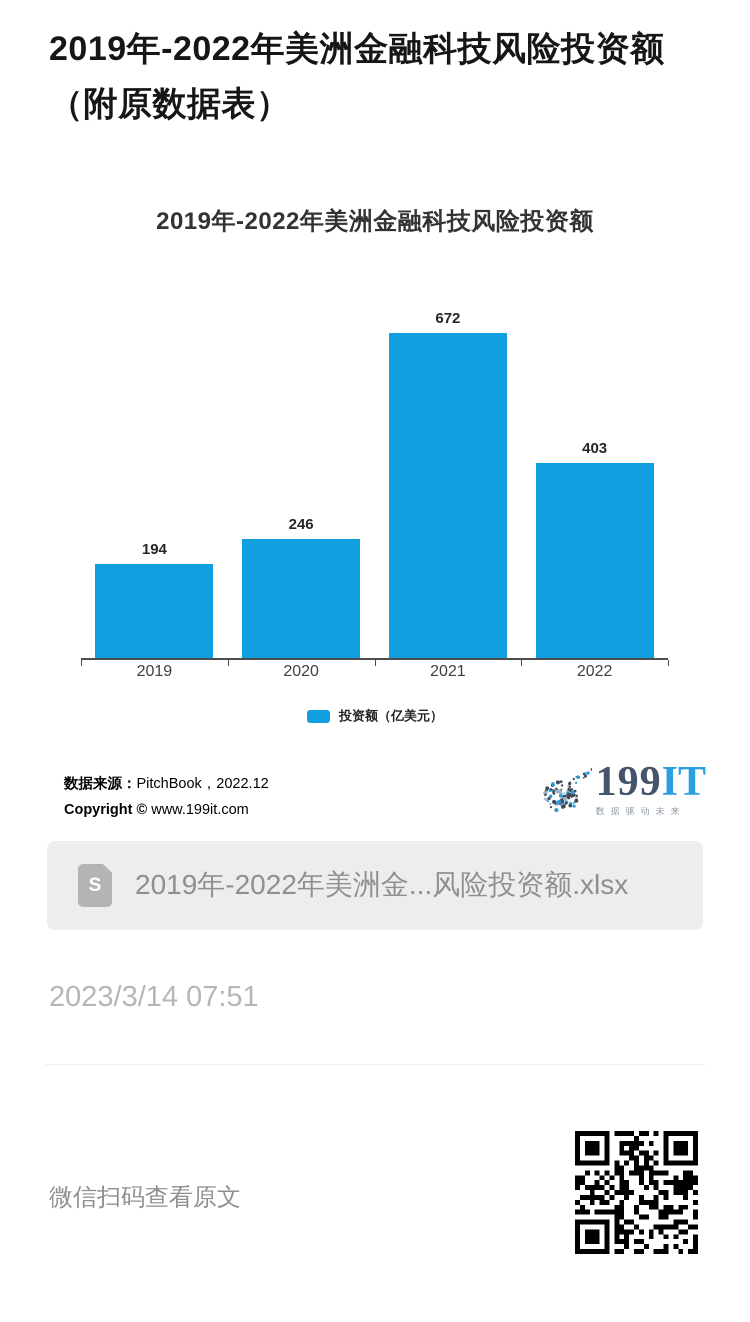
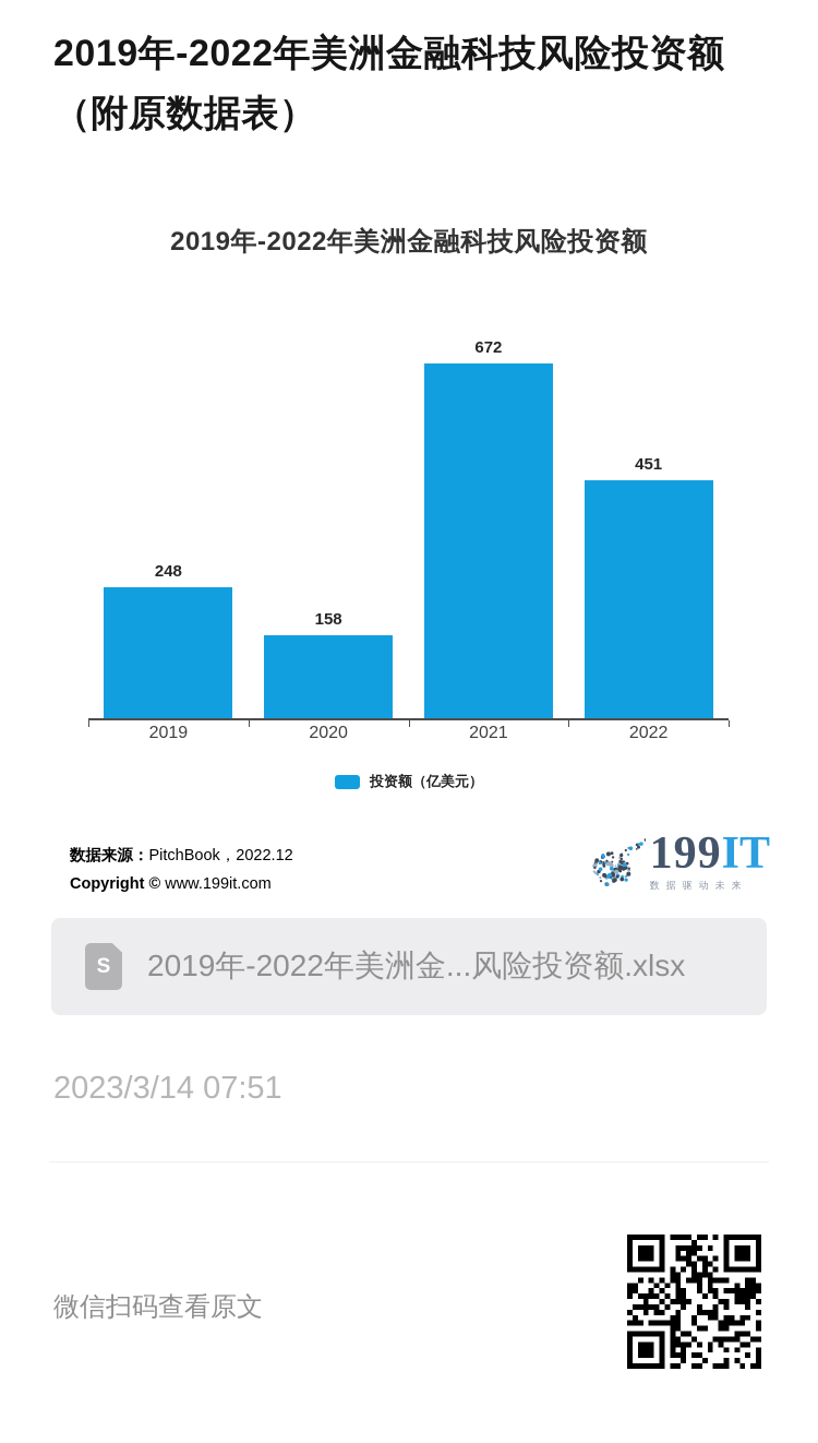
2019: 194 -> 248
2020: 246 -> 158
2022: 403 -> 451
